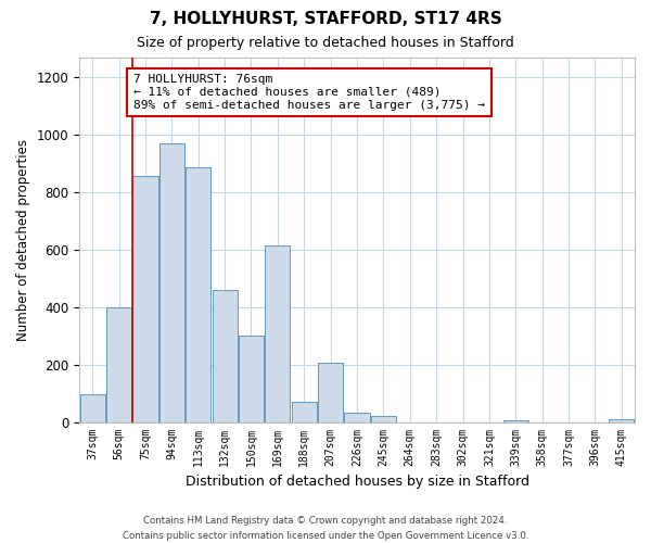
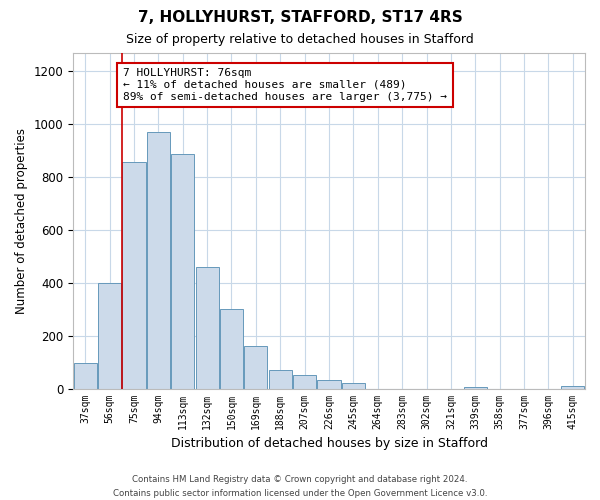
169sqm: 615 -> 160
207sqm: 205 -> 50
